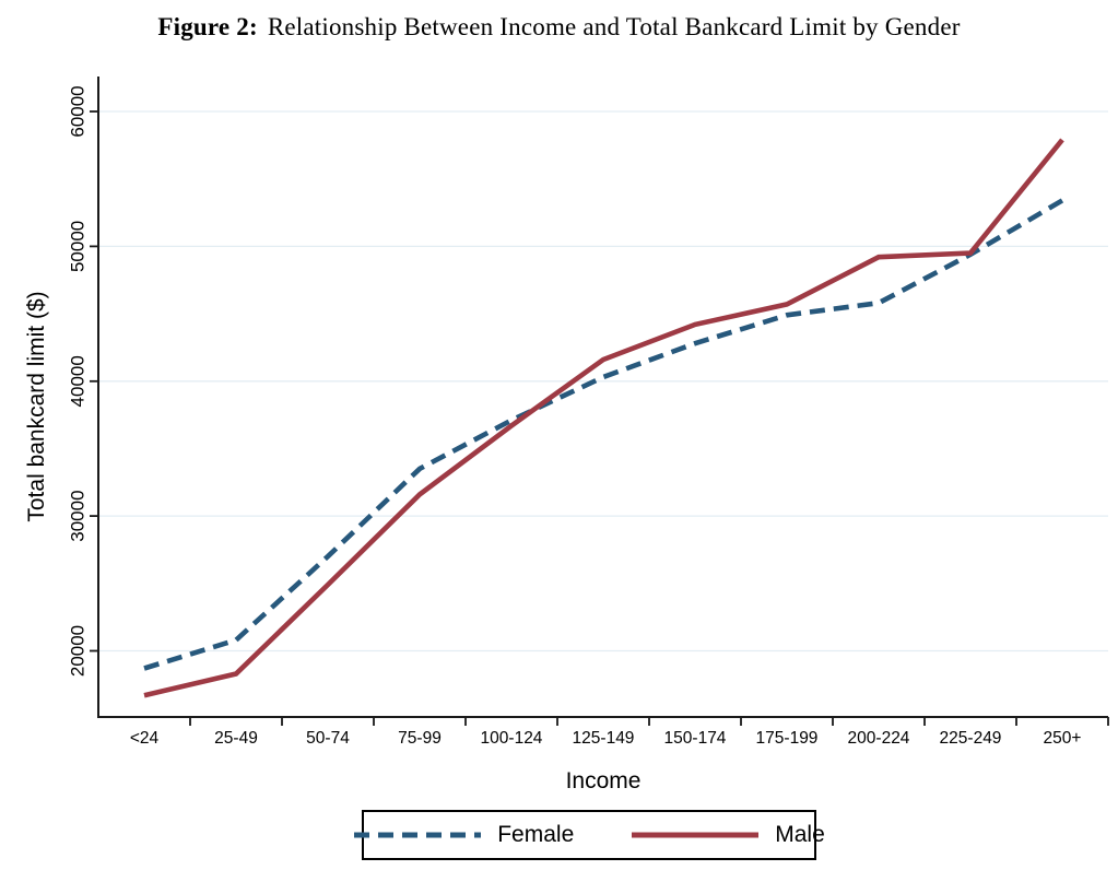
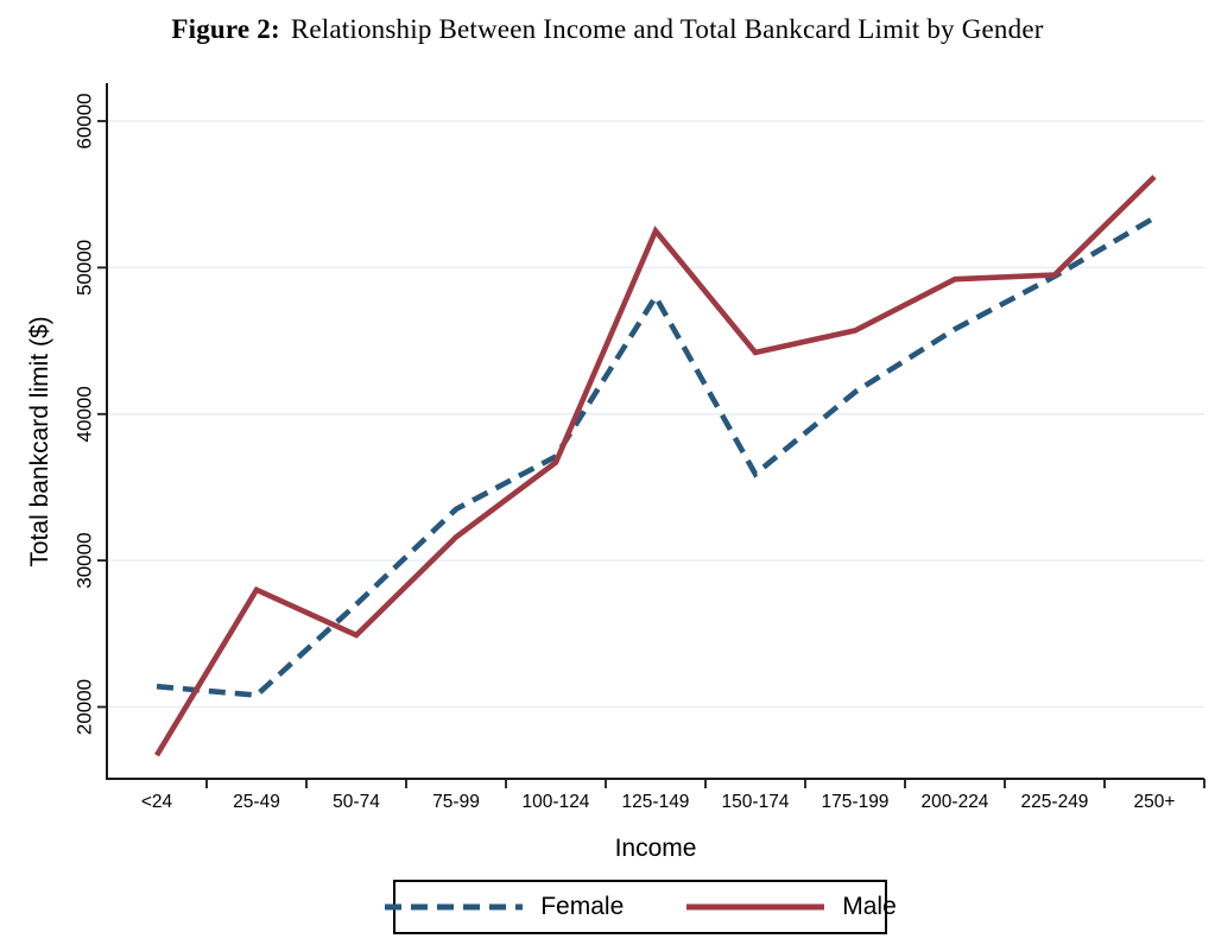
Female/<24: 18700 -> 21400
Male/25-49: 18300 -> 28000
Female/125-149: 40300 -> 48000
Male/125-149: 41600 -> 52500
Female/150-174: 42800 -> 35900
Female/175-199: 44900 -> 41500
Male/250+: 57900 -> 56200
